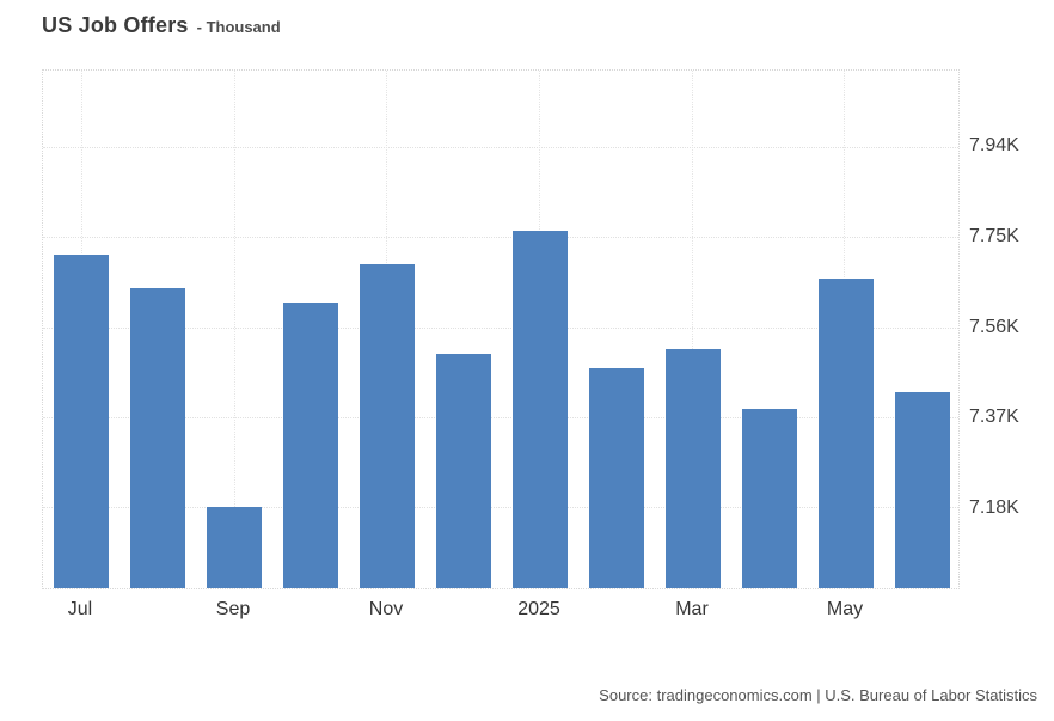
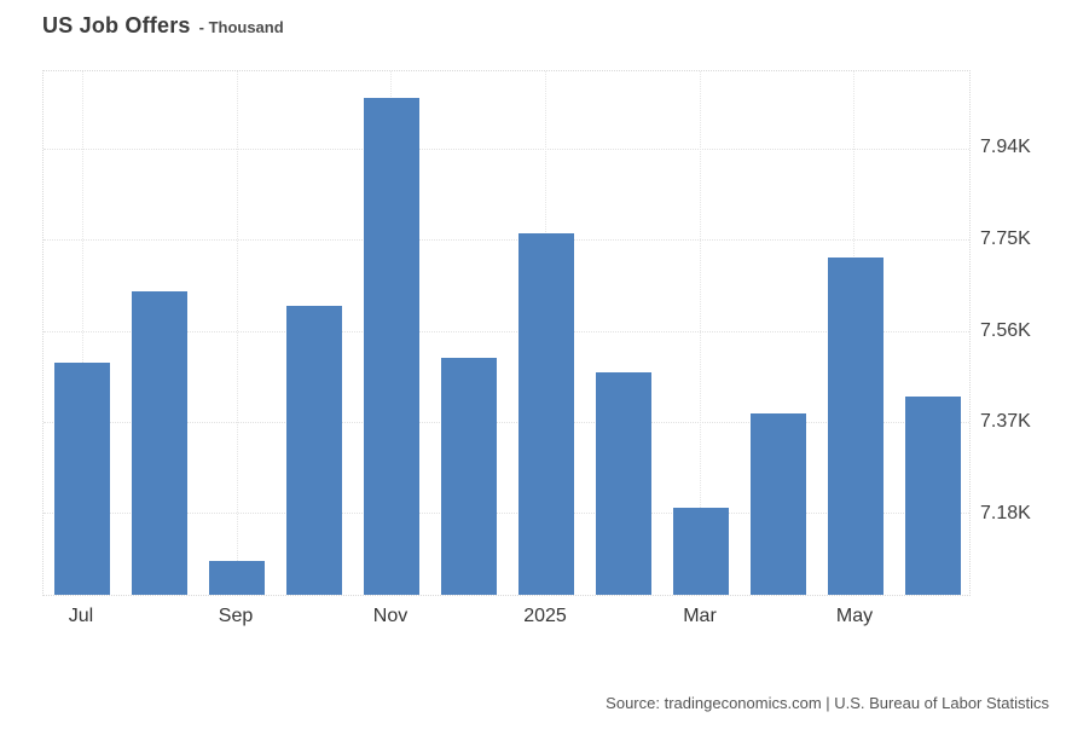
Jul: 7.71K -> 7.49K
Sep: 7.18K -> 7.08K
Nov: 7.69K -> 8.04K
Mar: 7.51K -> 7.19K
May: 7.66K -> 7.71K
